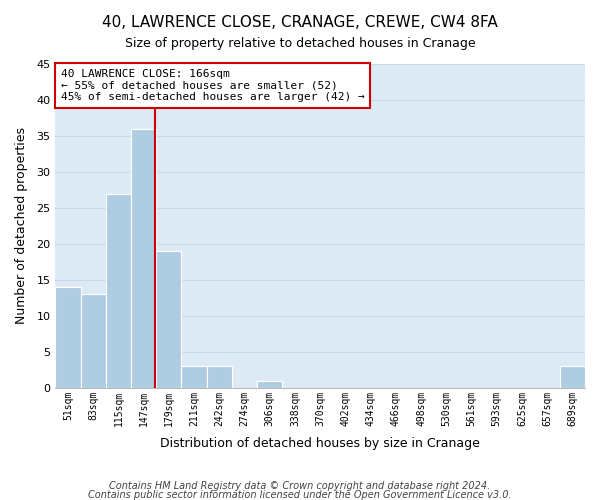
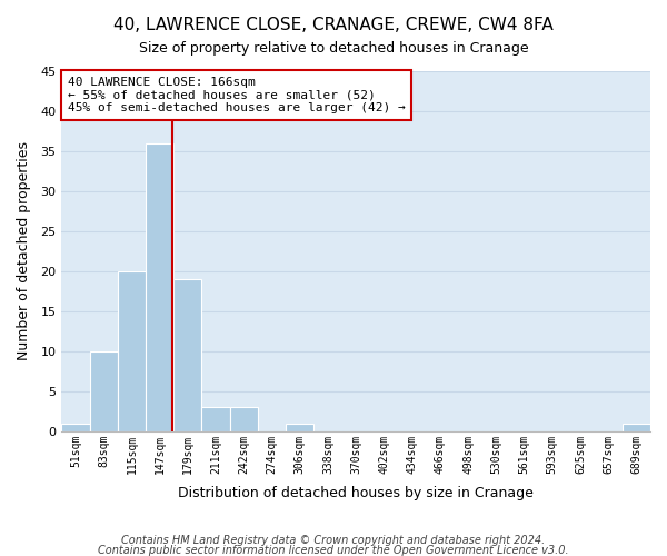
51sqm: 14 -> 1
83sqm: 13 -> 10
115sqm: 27 -> 20
689sqm: 3 -> 1
